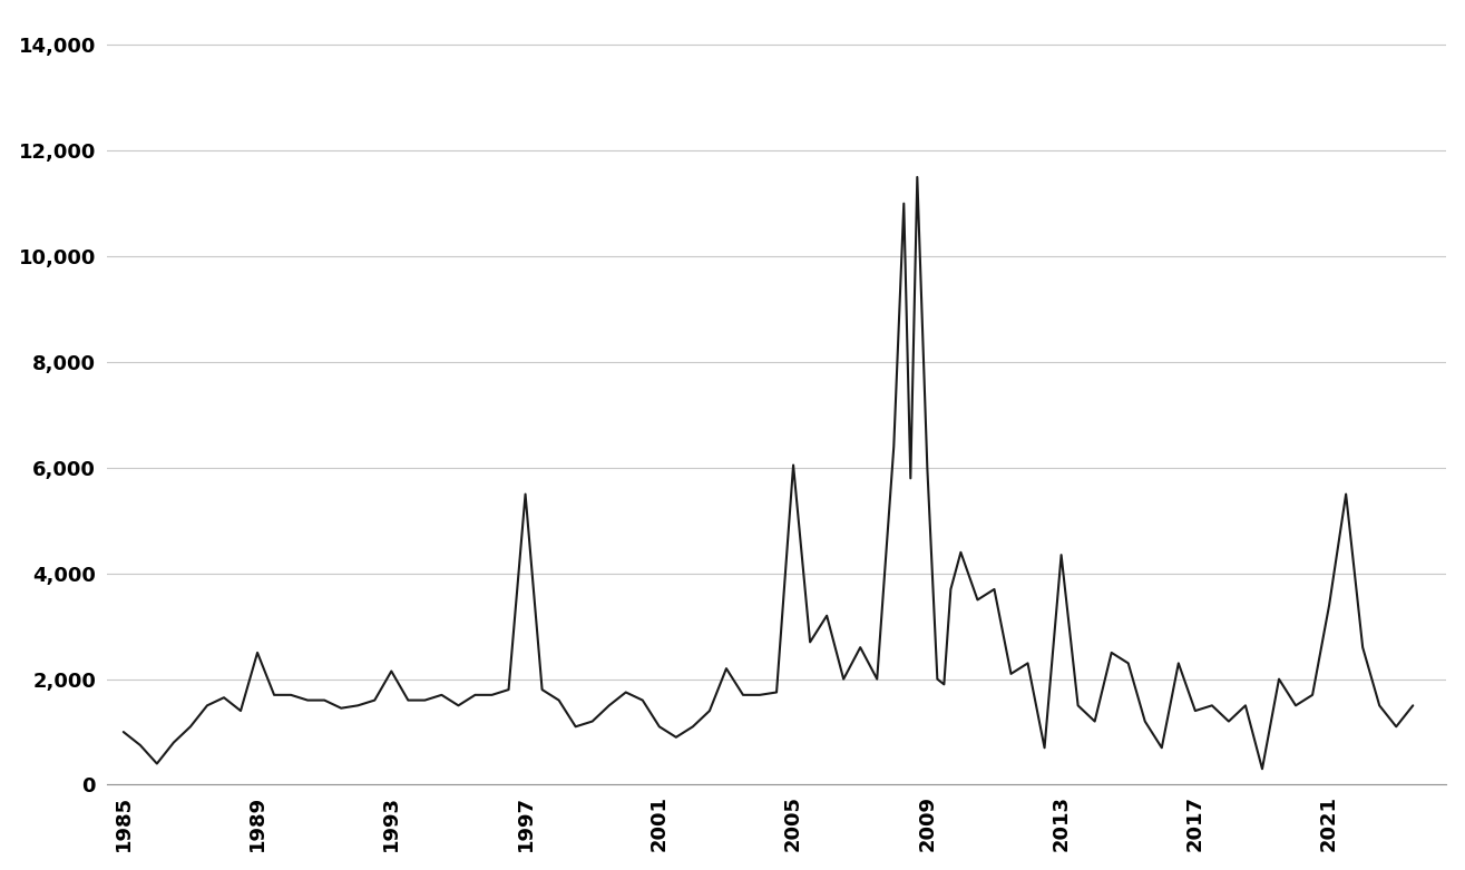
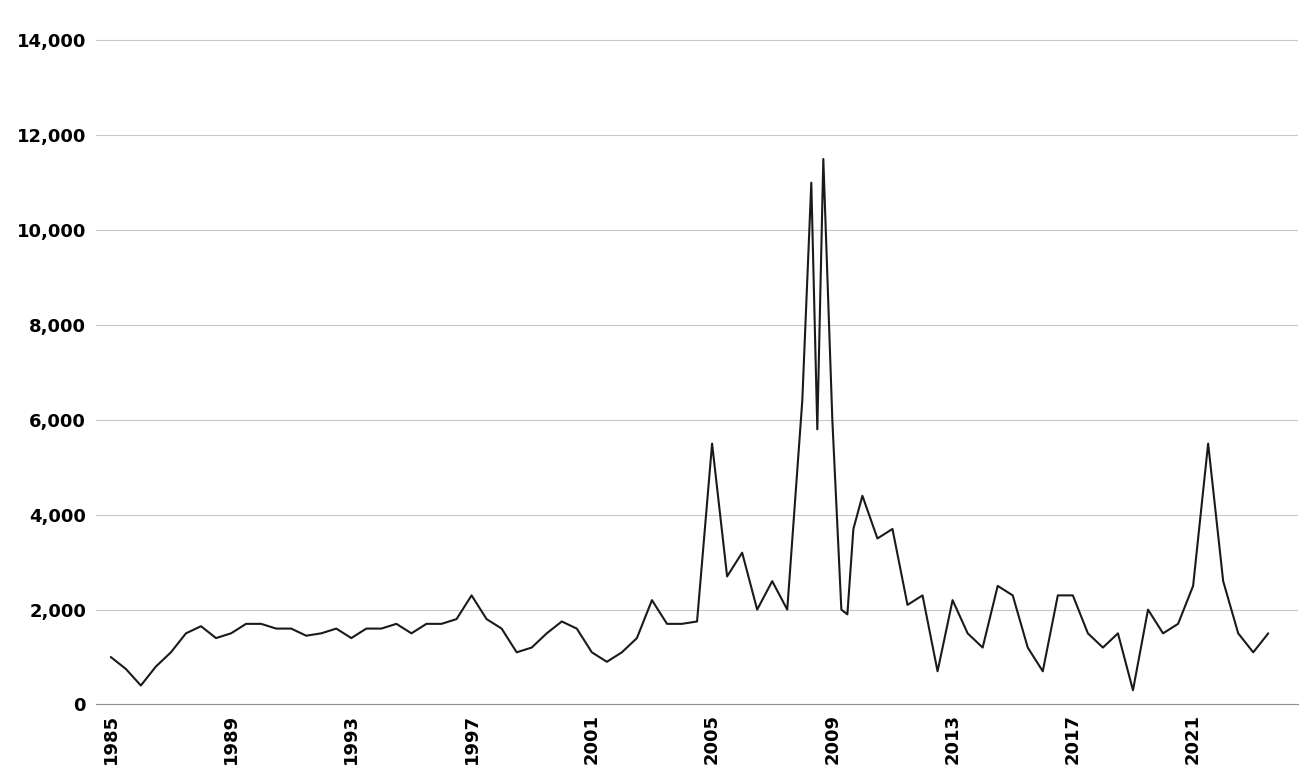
1989: 2,500 -> 1,500
1993: 2,150 -> 1,400
1997: 5,500 -> 2,300
2005: 6,050 -> 5,500
2013: 4,350 -> 2,200
2017: 1,400 -> 2,300
2021: 3,400 -> 2,500
